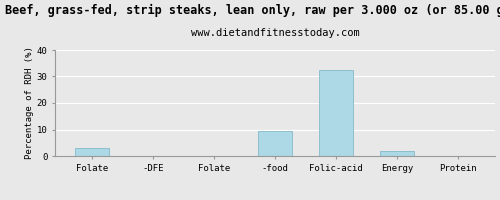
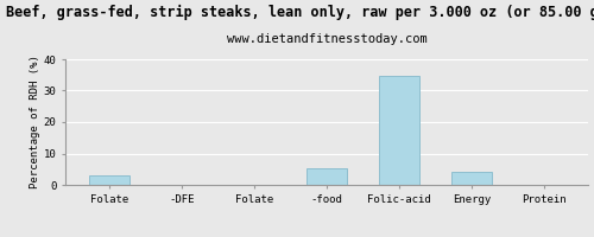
-food: 9.5 -> 5.2
Folic-acid: 32.5 -> 34.8
Energy: 2.0 -> 4.2
